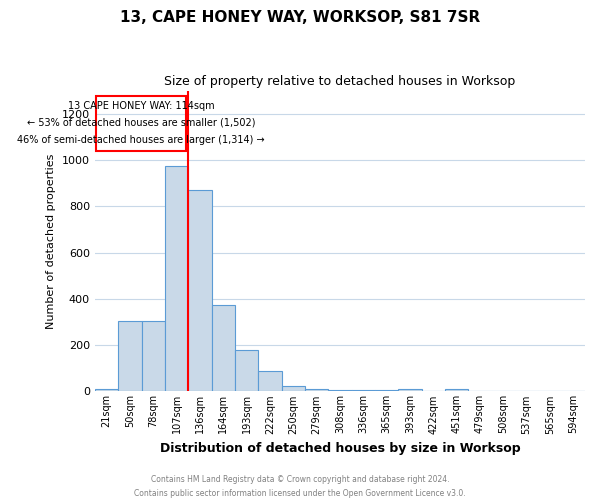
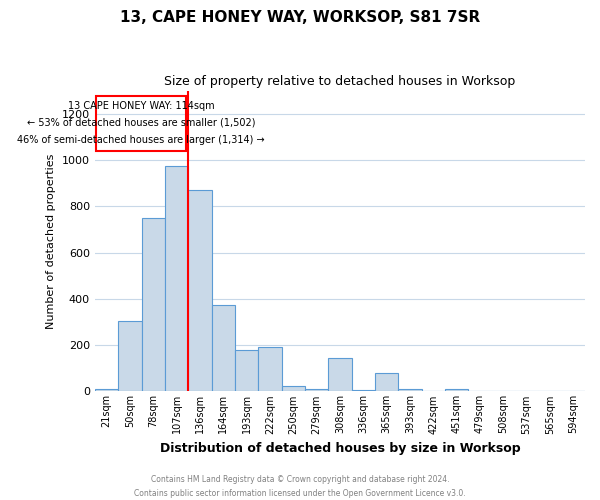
78sqm: 305 -> 750
222sqm: 88 -> 190
308sqm: 5 -> 145
365sqm: 5 -> 80
